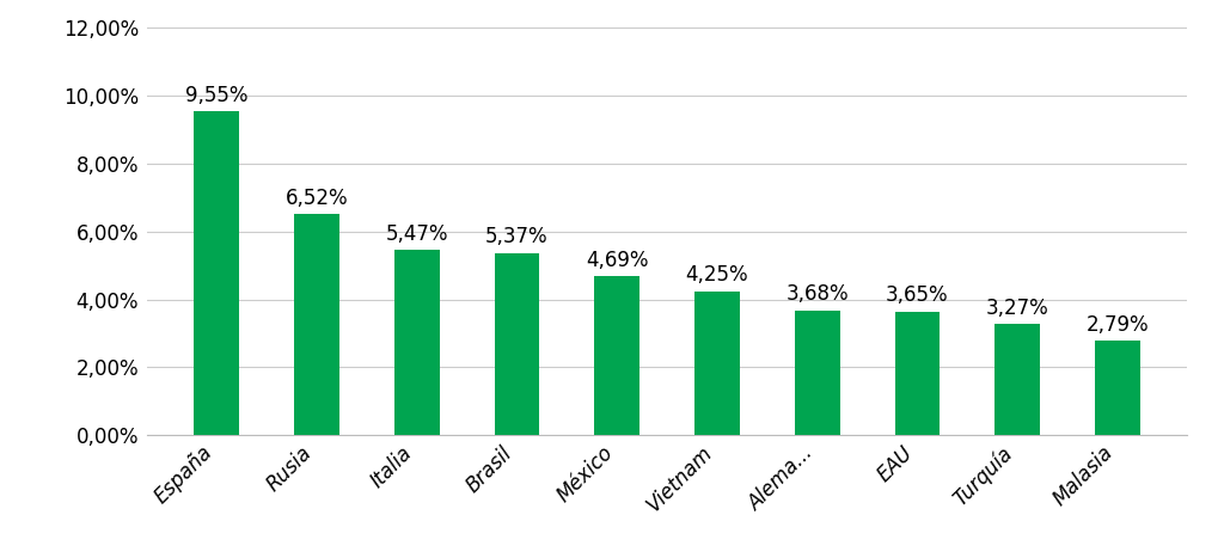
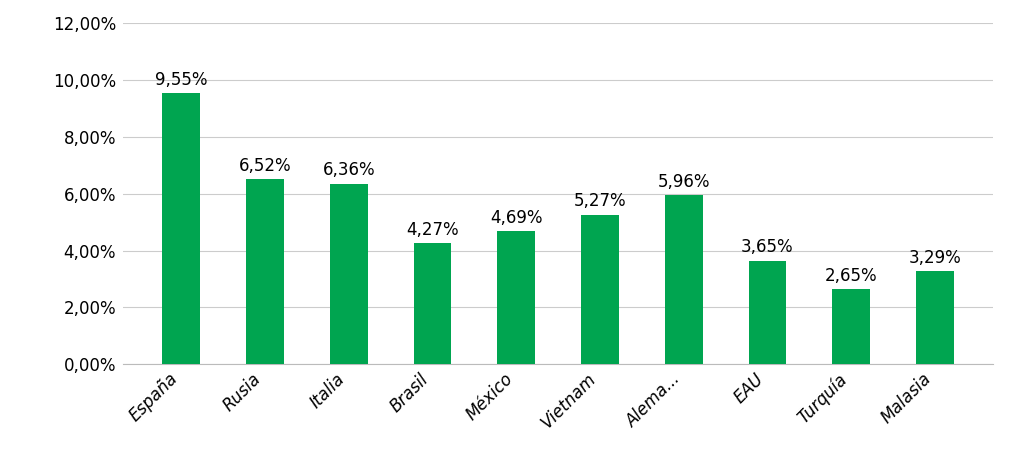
Italia: 5,47% -> 6,36%
Brasil: 5,37% -> 4,27%
Vietnam: 4,25% -> 5,27%
Alema...: 3,68% -> 5,96%
Turquía: 3,27% -> 2,65%
Malasia: 2,79% -> 3,29%
